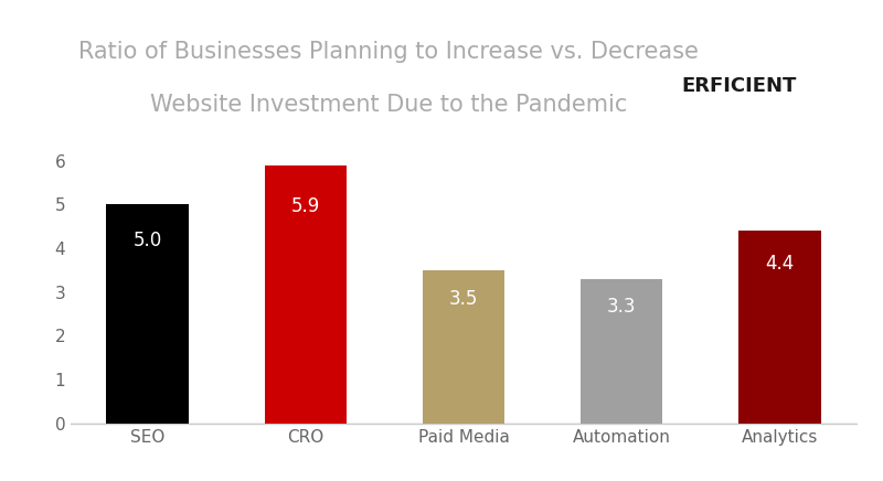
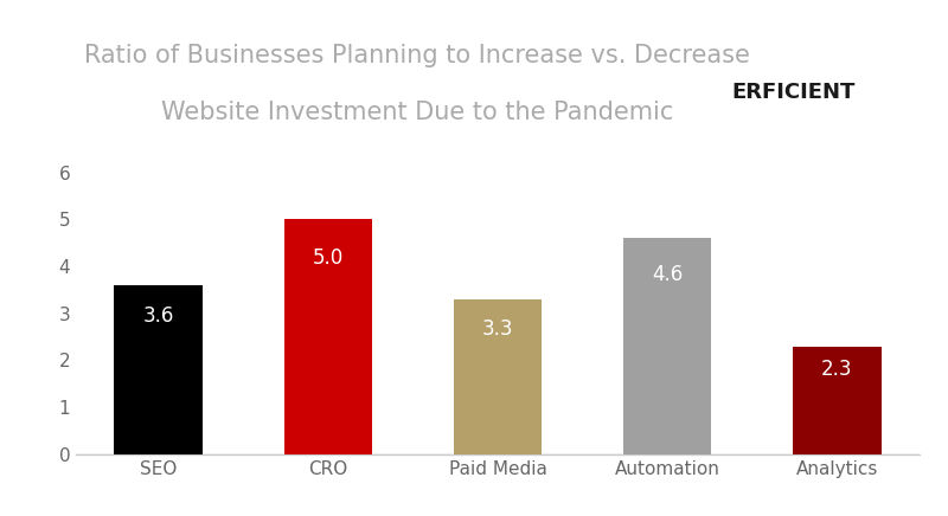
SEO: 5.0 -> 3.6
CRO: 5.9 -> 5.0
Paid Media: 3.5 -> 3.3
Automation: 3.3 -> 4.6
Analytics: 4.4 -> 2.3
